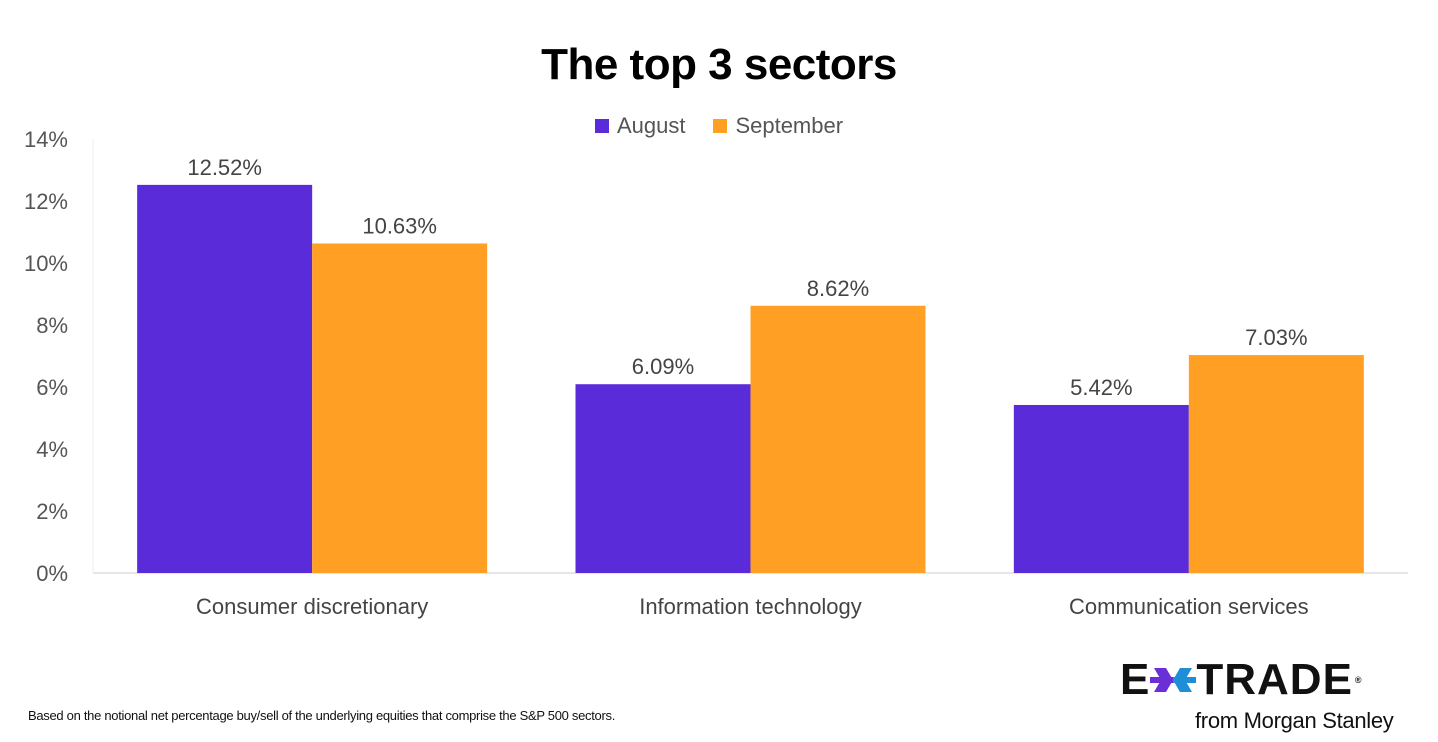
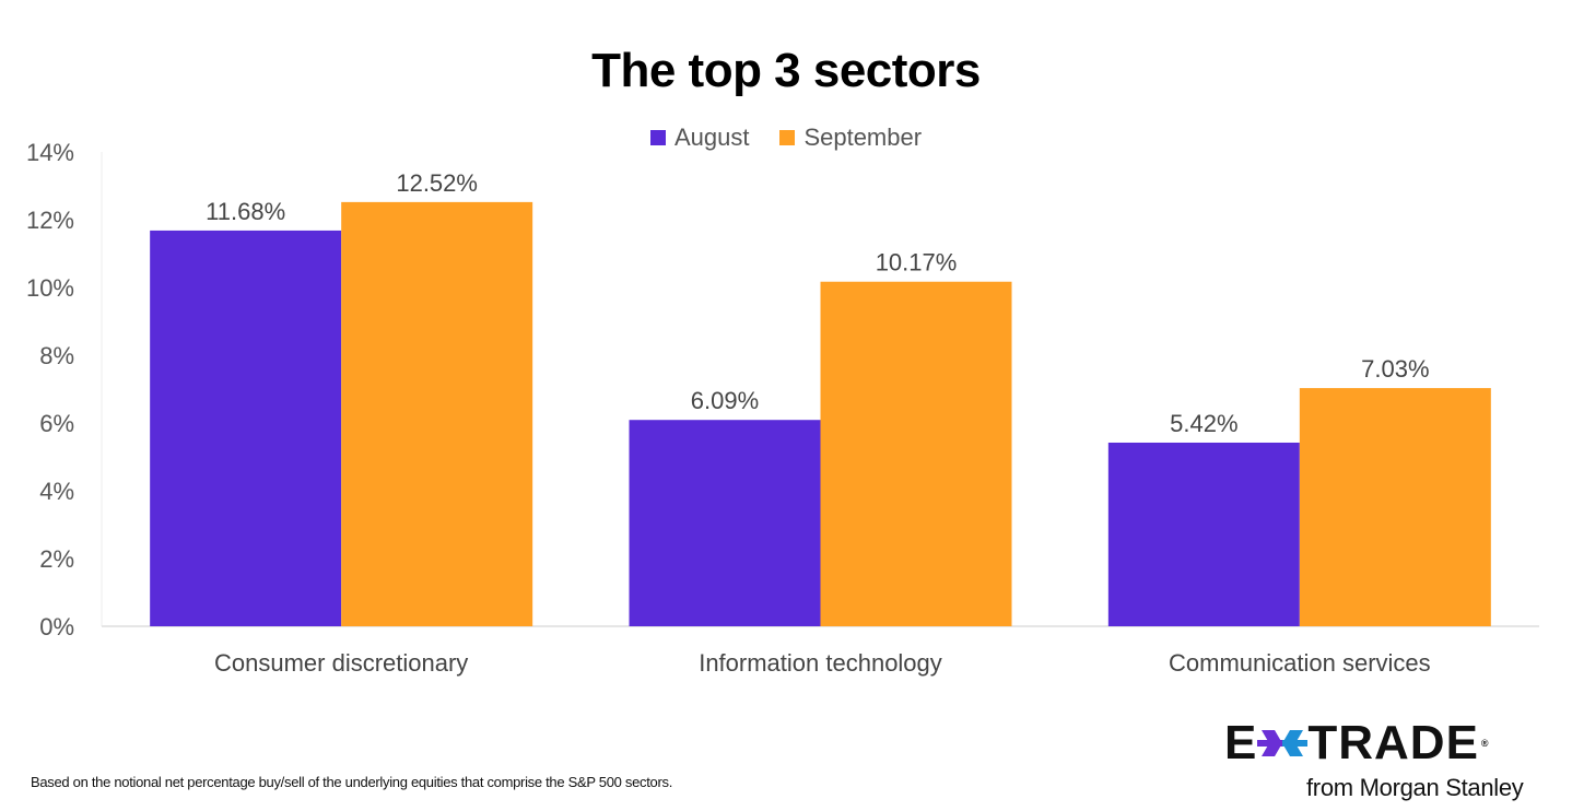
August/Consumer discretionary: 12.52% -> 11.68%
September/Consumer discretionary: 10.63% -> 12.52%
September/Information technology: 8.62% -> 10.17%
